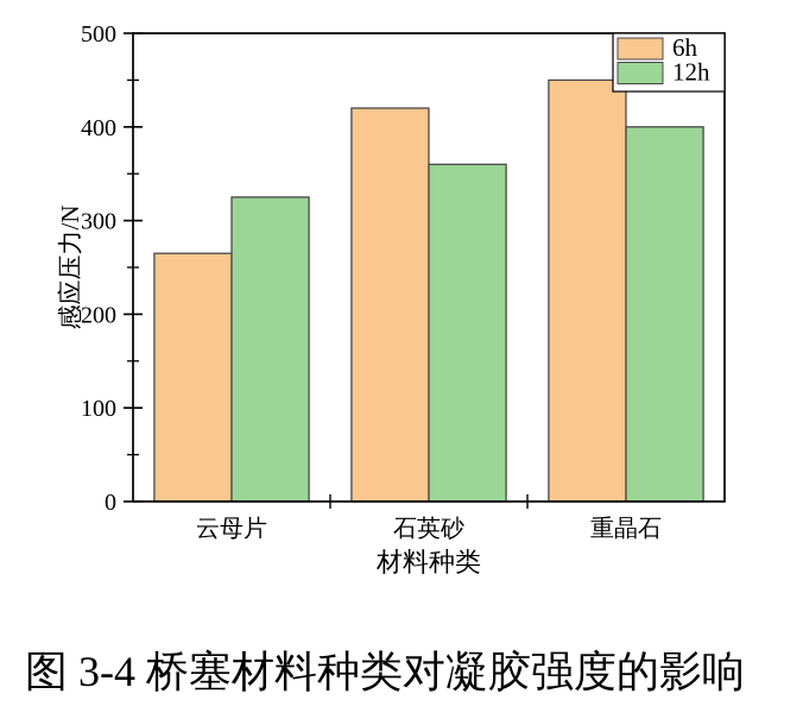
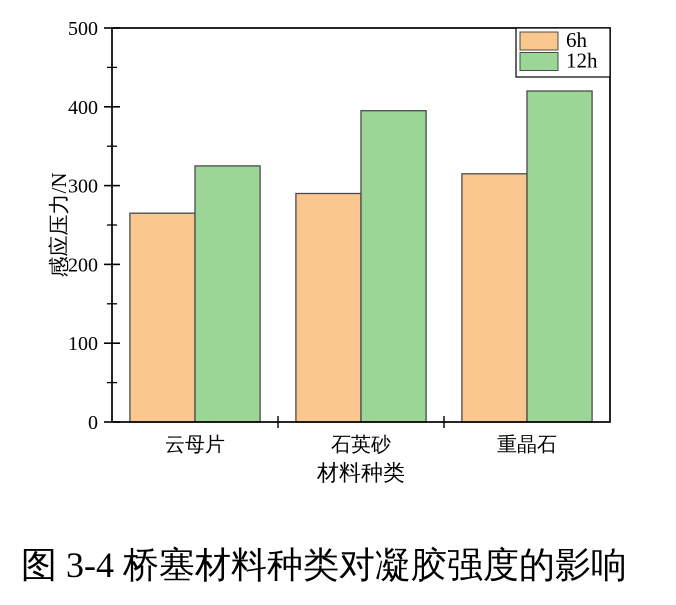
6h/石英砂: 420 -> 290
12h/石英砂: 360 -> 400
6h/重晶石: 450 -> 320
12h/重晶石: 400 -> 420
